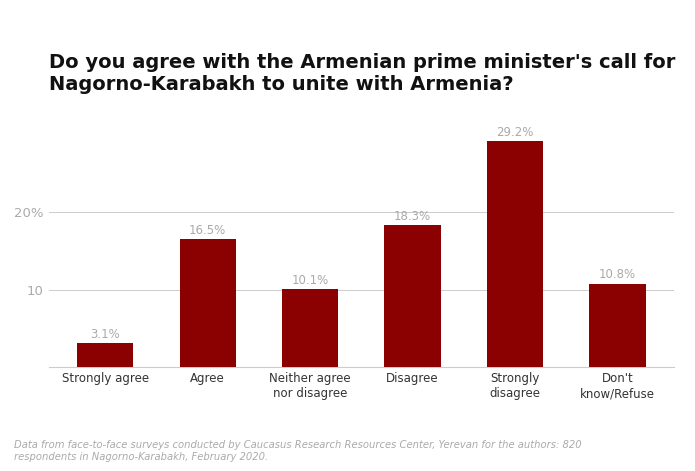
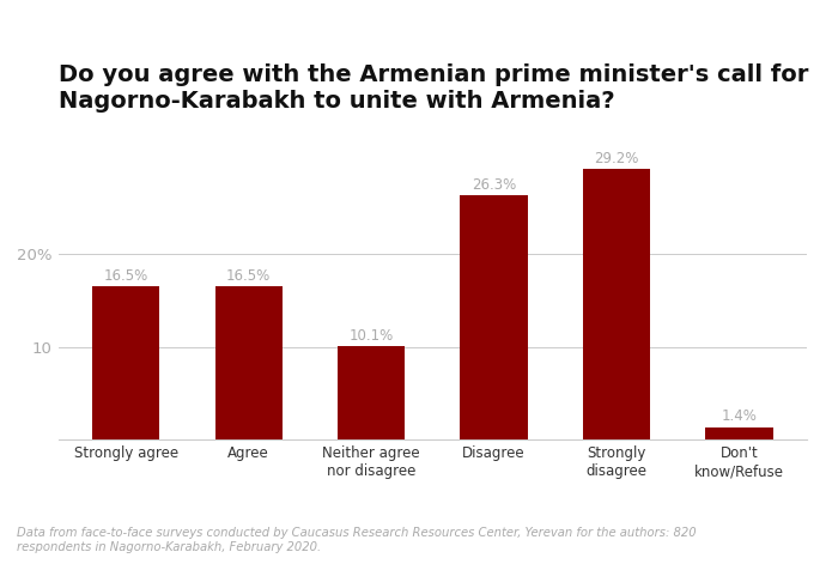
Strongly agree: 3.1% -> 16.5%
Disagree: 18.3% -> 26.3%
Don't know/Refuse: 10.8% -> 1.4%
